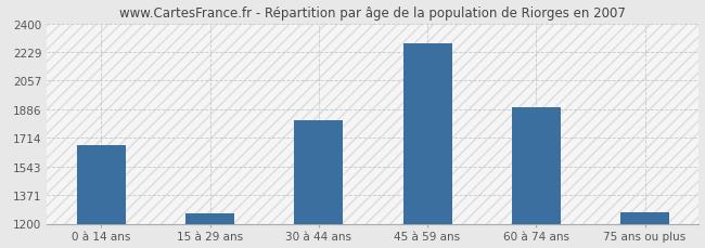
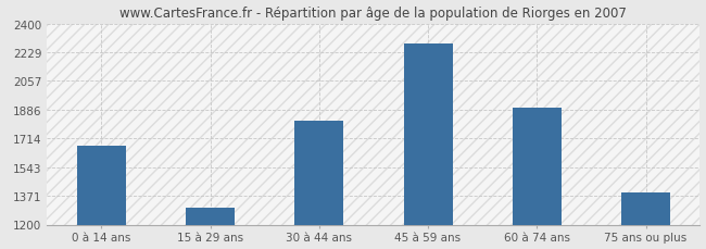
15 à 29 ans: 1260 -> 1300
75 ans ou plus: 1260 -> 1390
